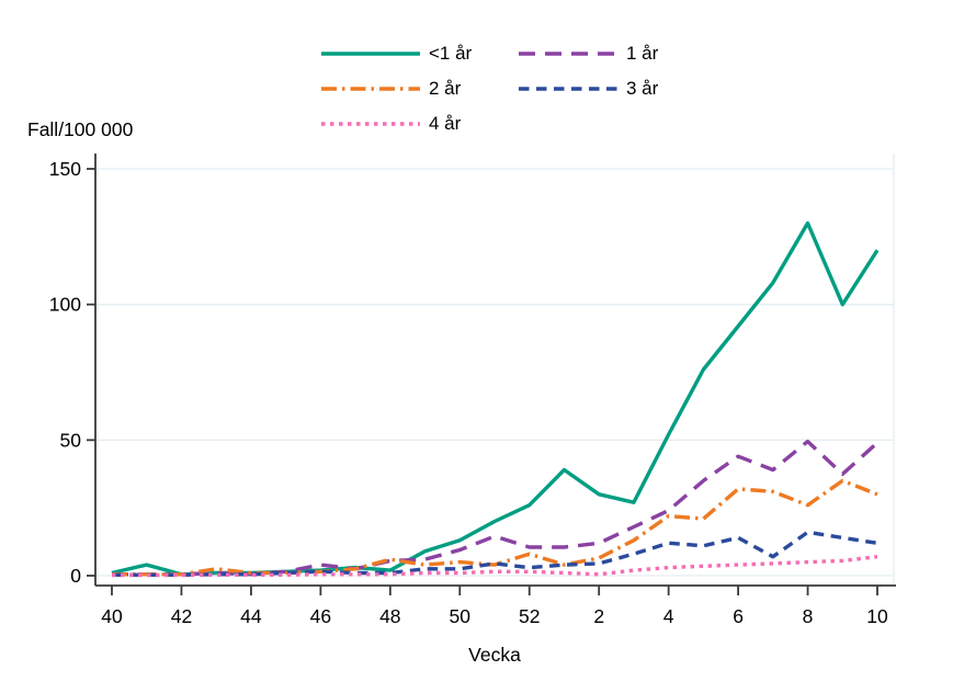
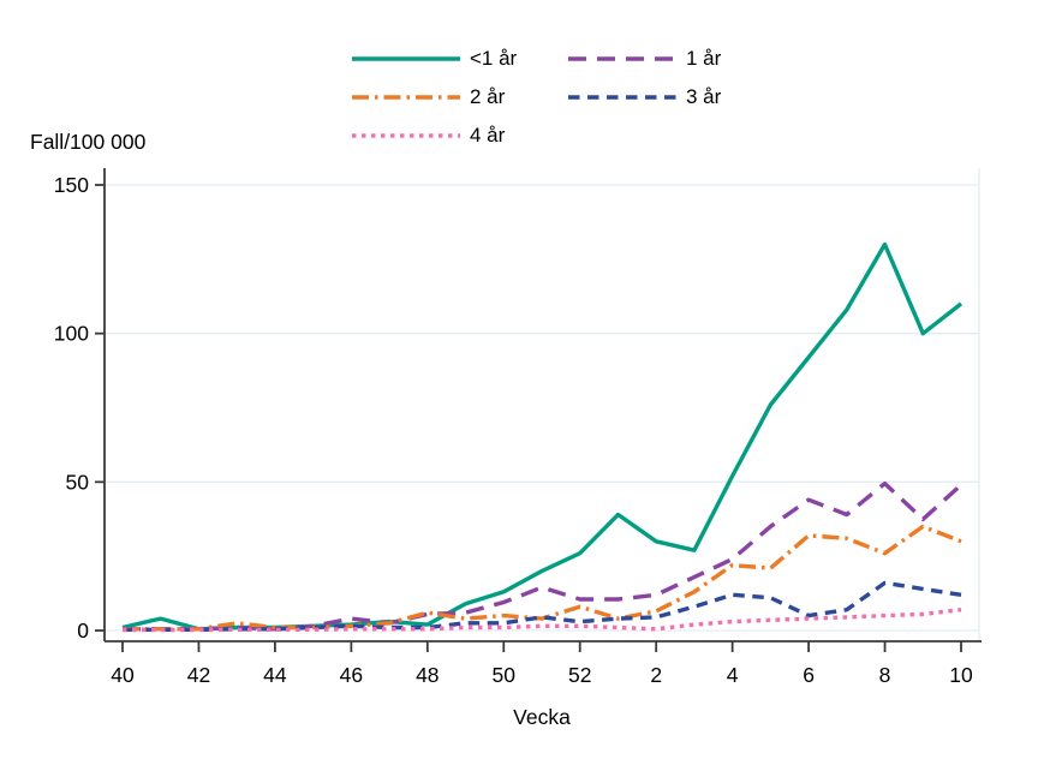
3 år/6: 14 -> 5
<1 år/10: 120 -> 110
